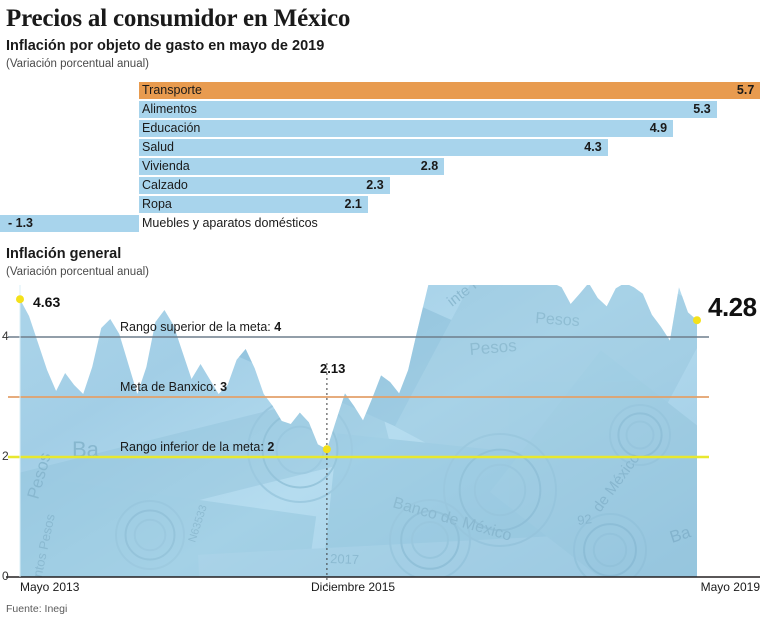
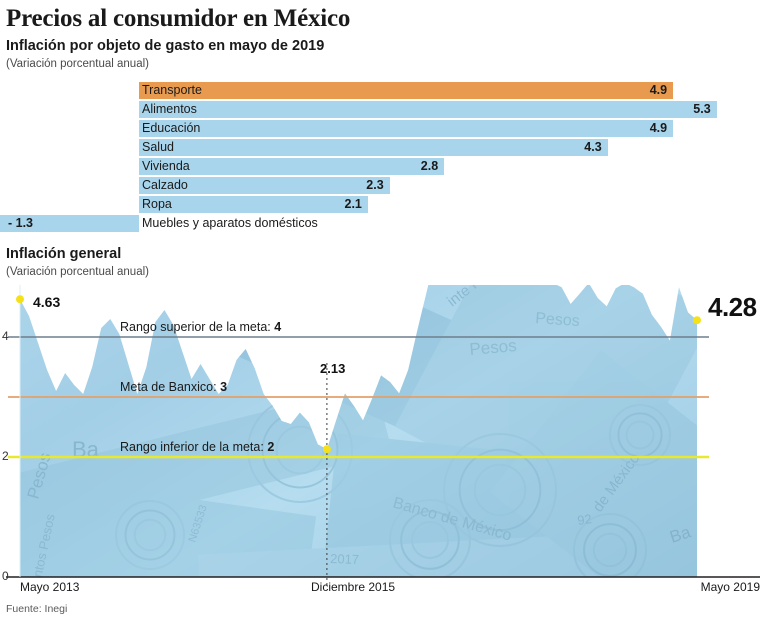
Inflación por objeto de gasto en mayo de 2019/Transporte: 5.7 -> 4.9
